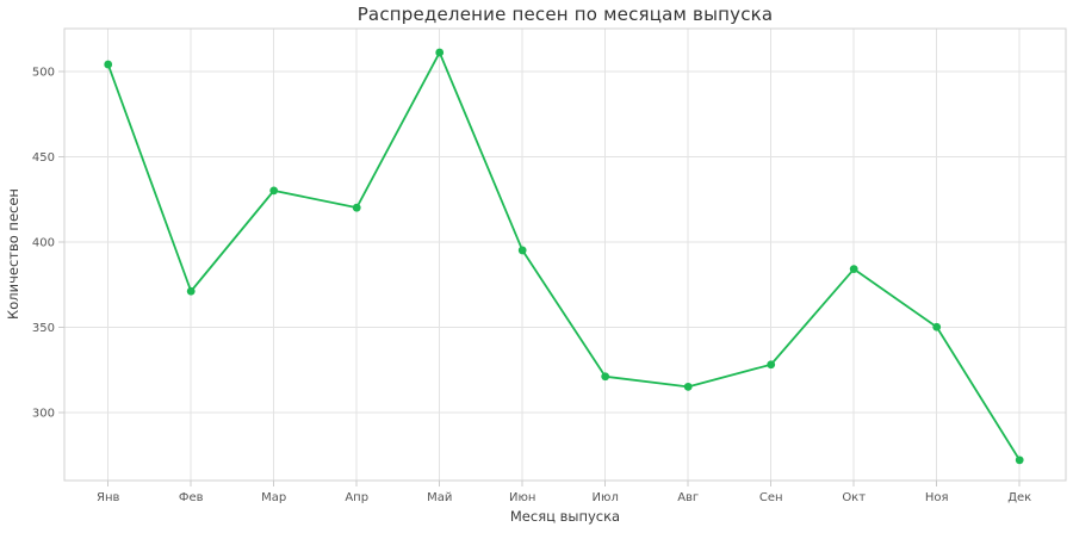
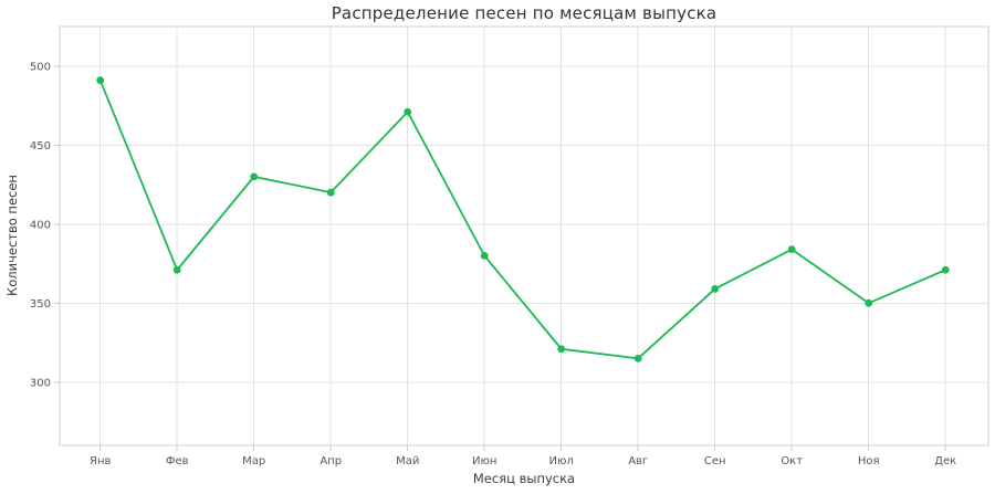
Янв: 504 -> 491
Май: 511 -> 471
Июн: 395 -> 380
Сен: 328 -> 359
Дек: 272 -> 371
